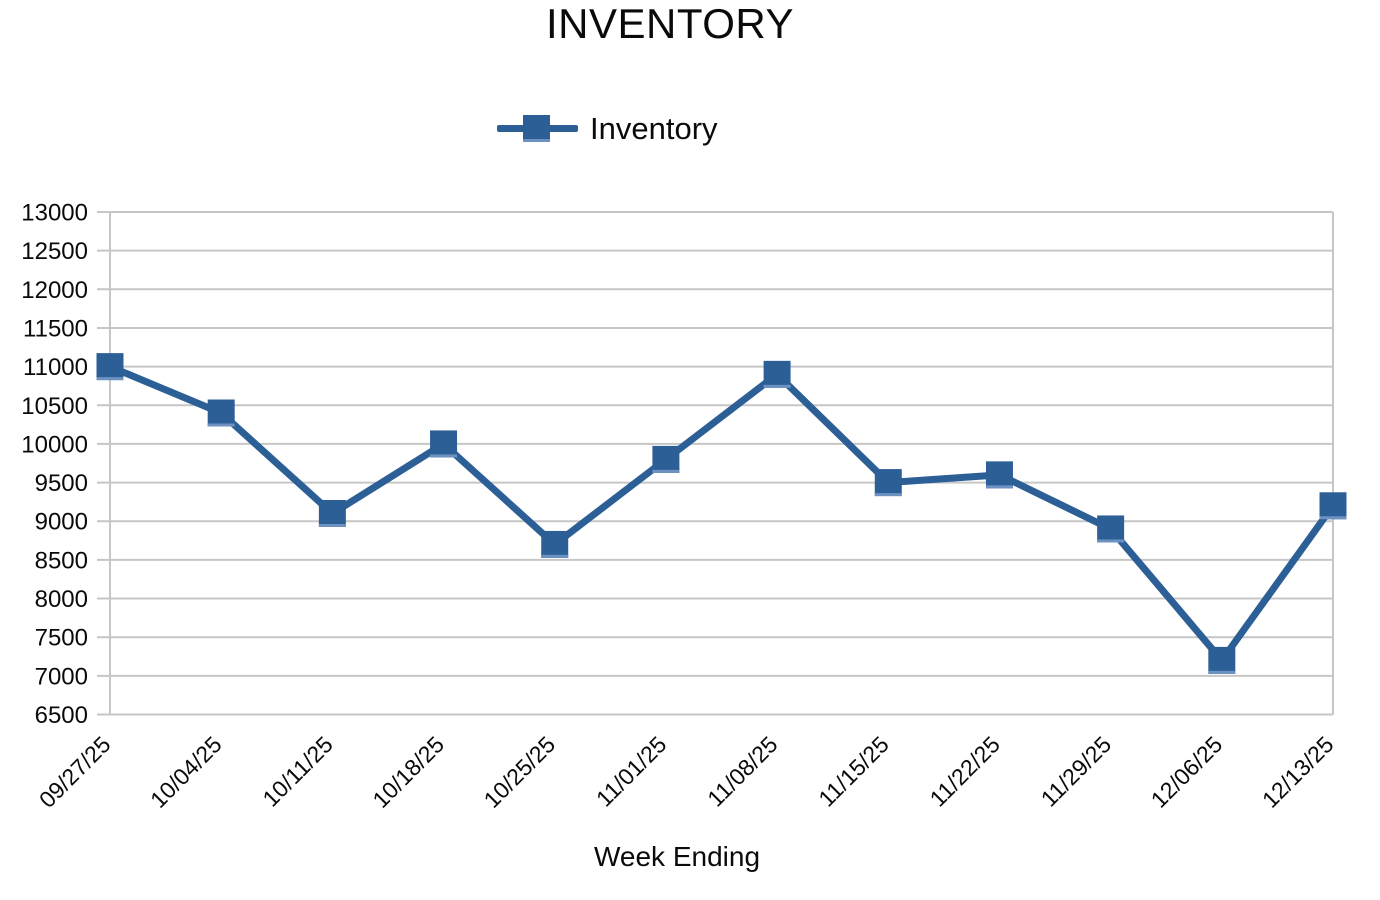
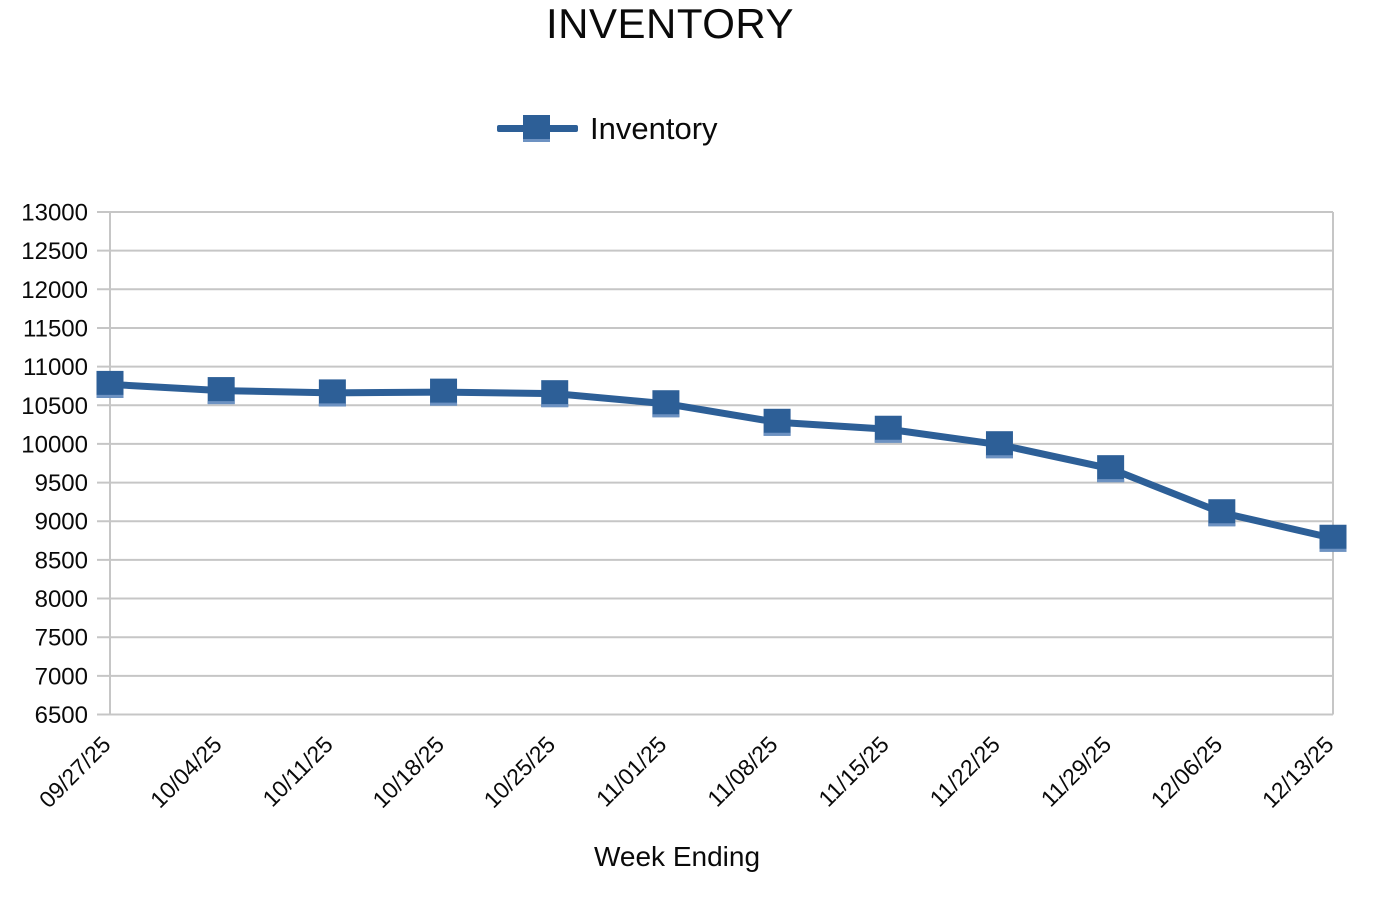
09/27/25: 11000 -> 10800
10/04/25: 10400 -> 10700
10/11/25: 9100 -> 10700
10/18/25: 10000 -> 10700
10/25/25: 8700 -> 10600
11/01/25: 9800 -> 10500
11/08/25: 10900 -> 10300
11/15/25: 9500 -> 10200
11/22/25: 9600 -> 10000
11/29/25: 8900 -> 9700
12/06/25: 7200 -> 9100
12/13/25: 9200 -> 8800
